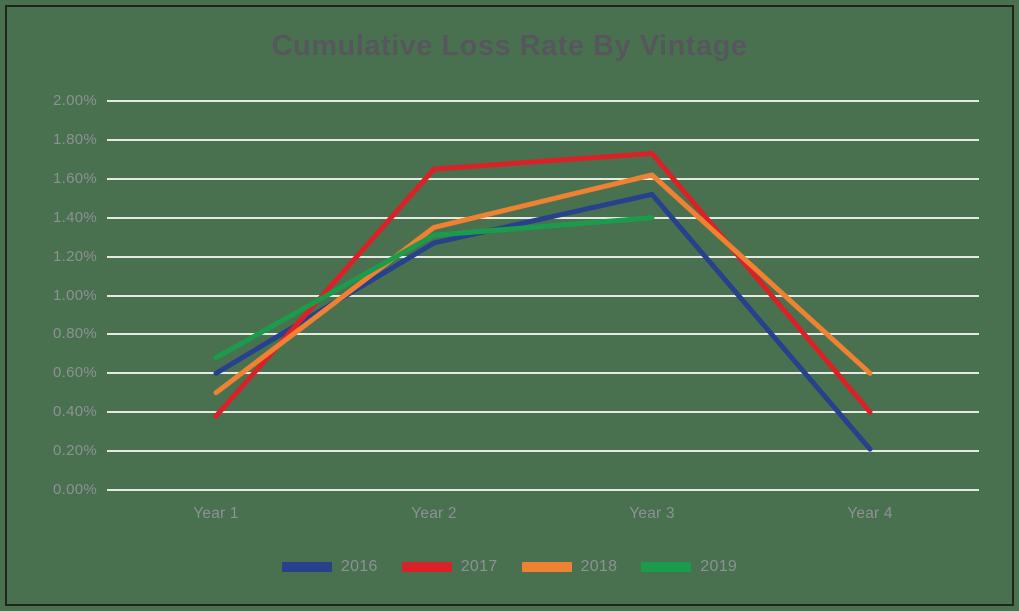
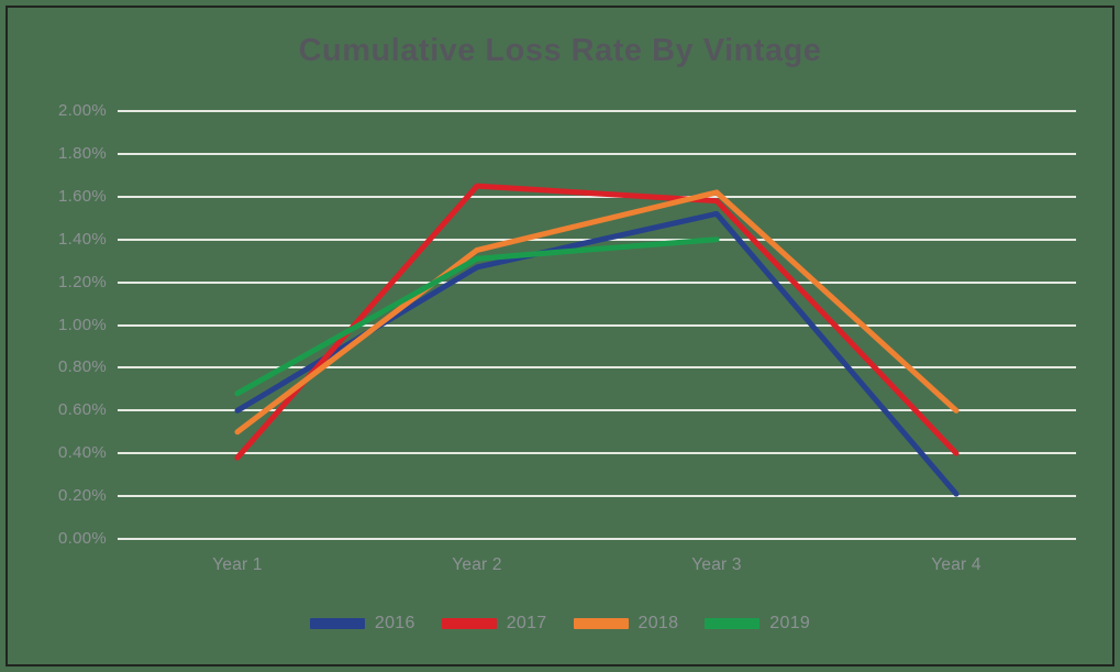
2017/Year 3: 1.73% -> 1.58%
